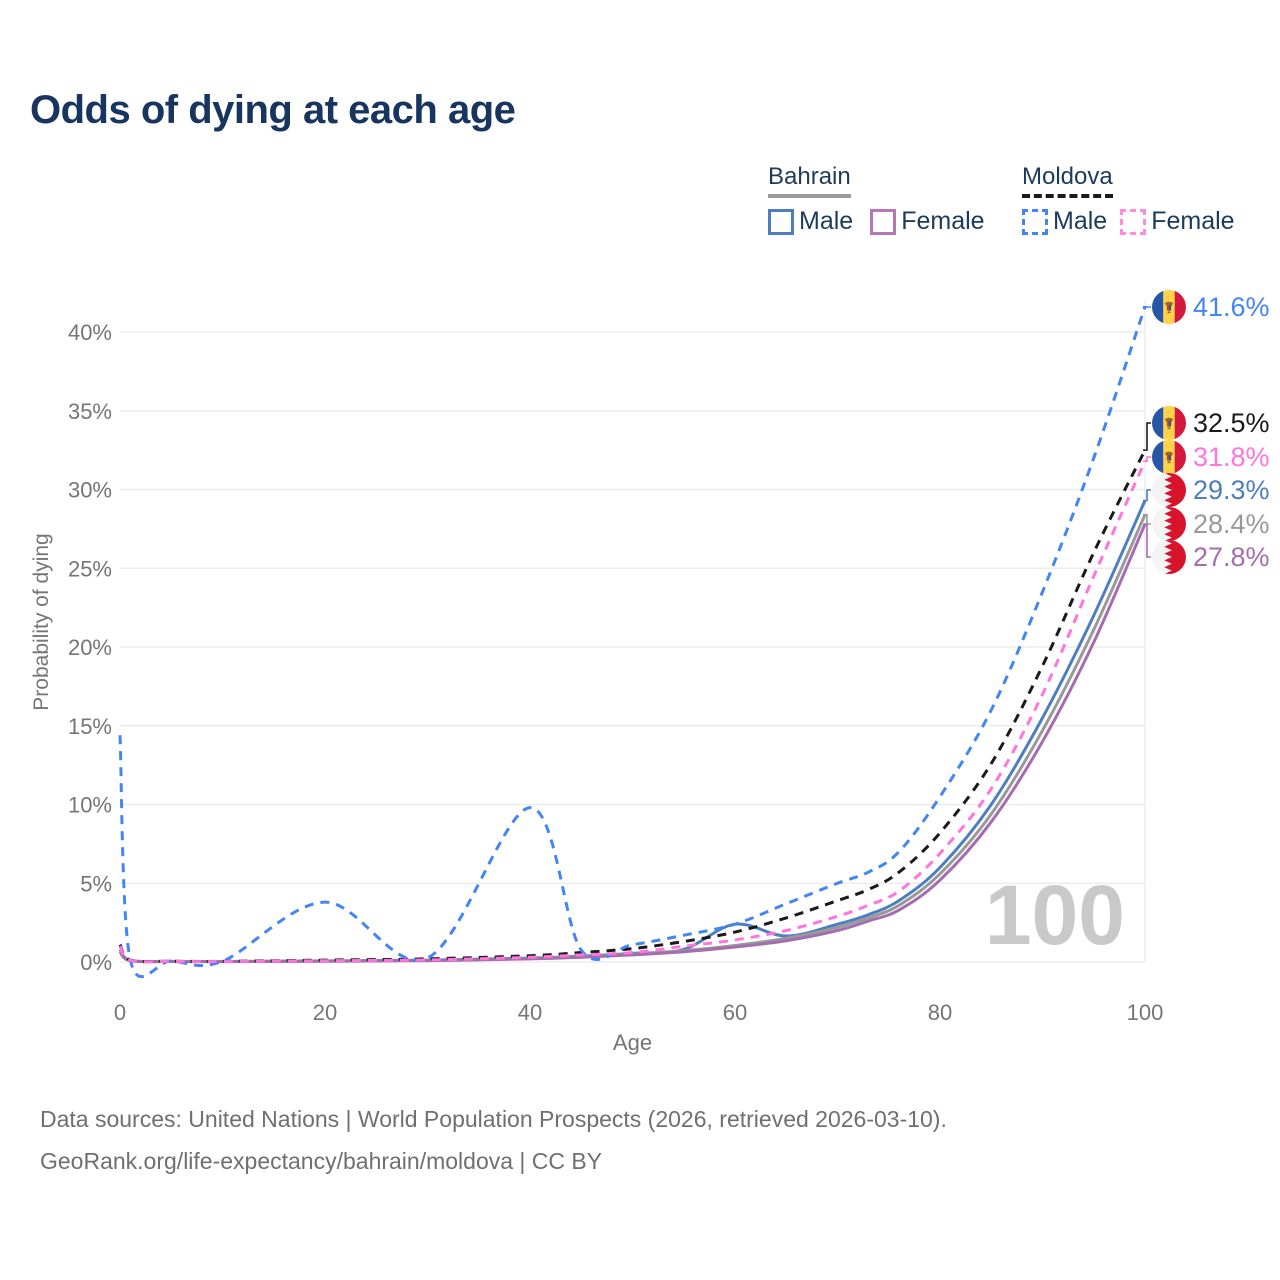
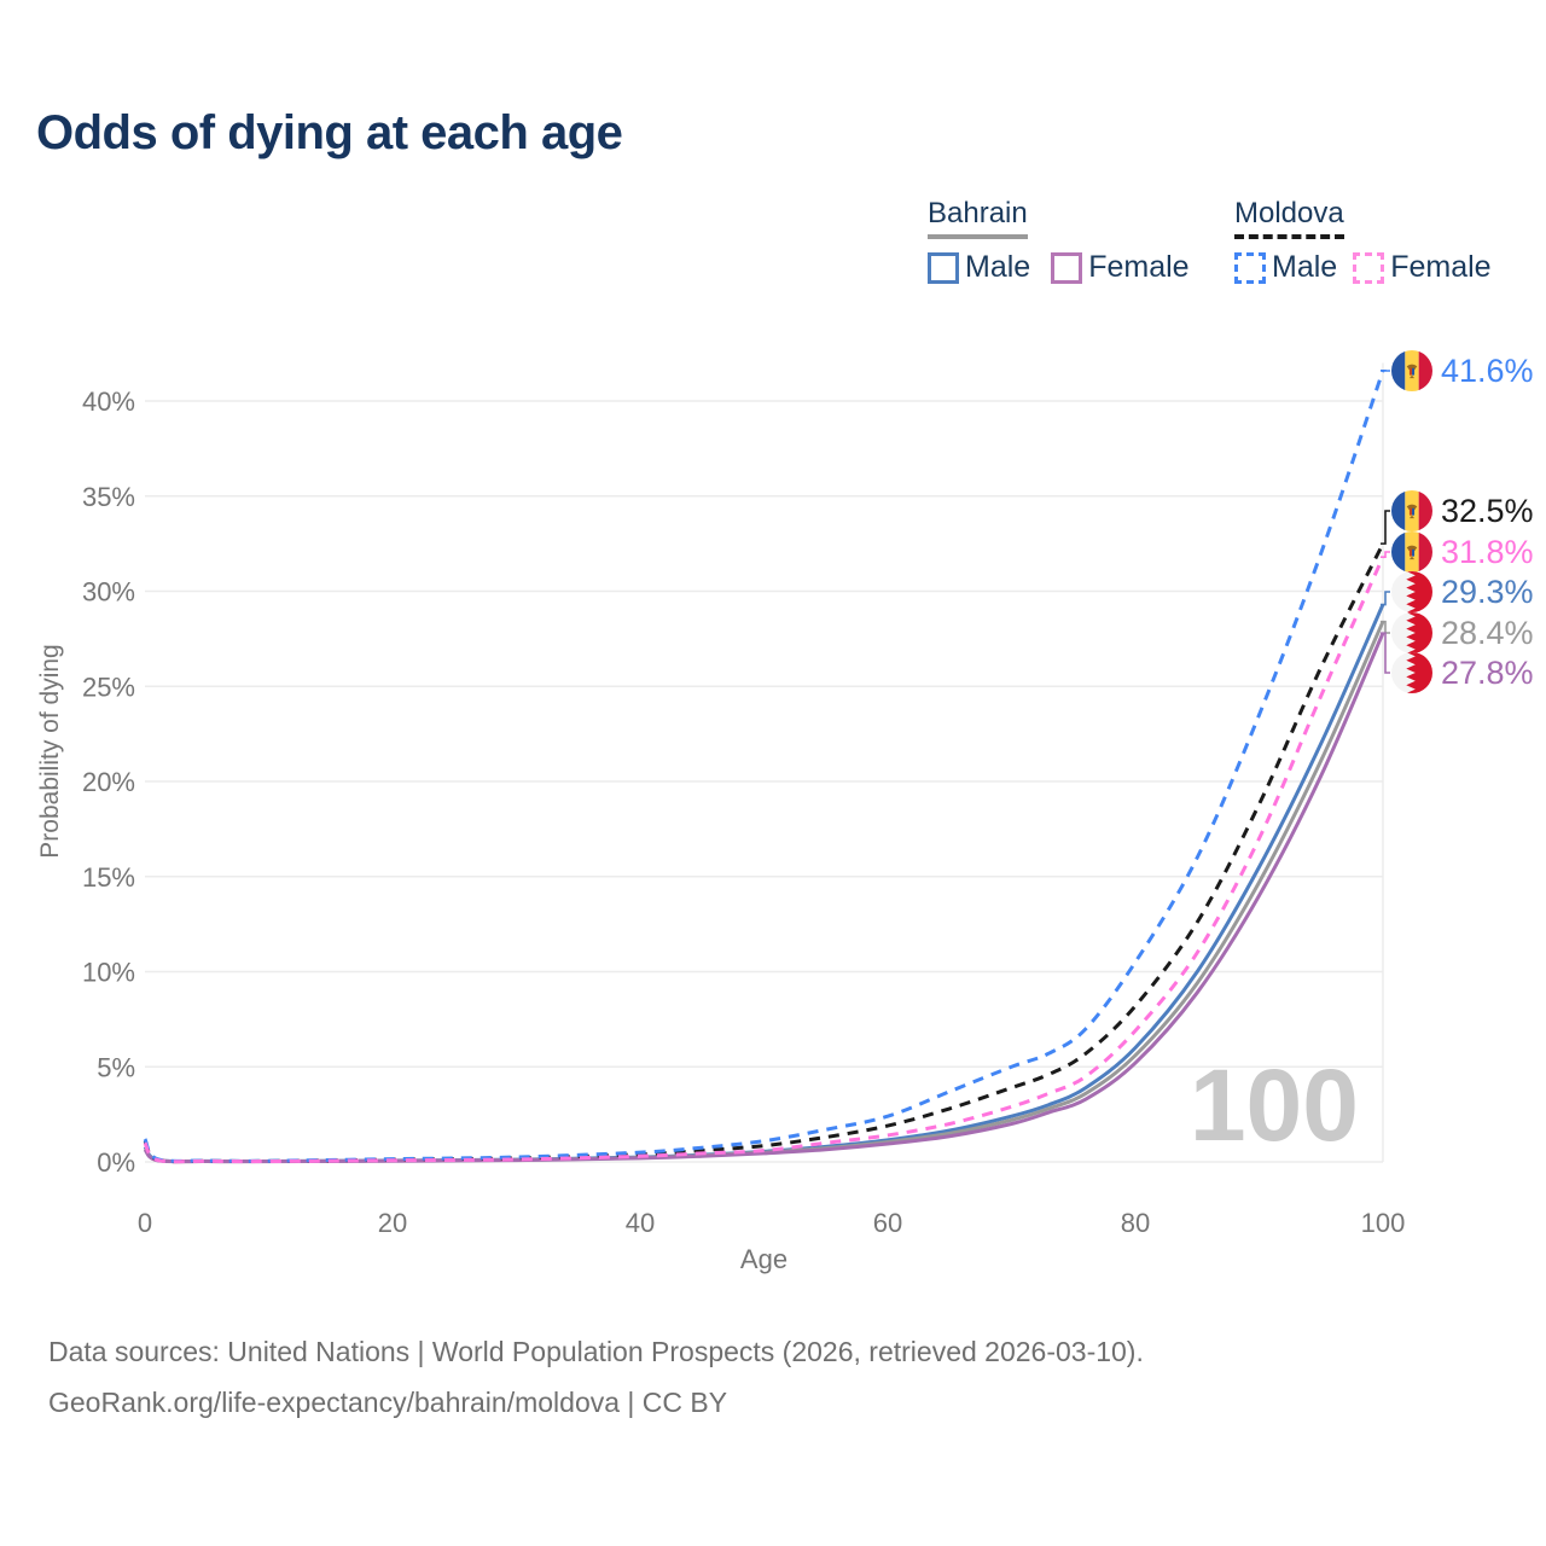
Moldova Male/0: 14.4% -> 1.2%
Moldova Male/20: 3.8% -> 0.1%
Moldova Male/40: 9.8% -> 0.5%
Bahrain Male/60: 2.4% -> 1.1%
